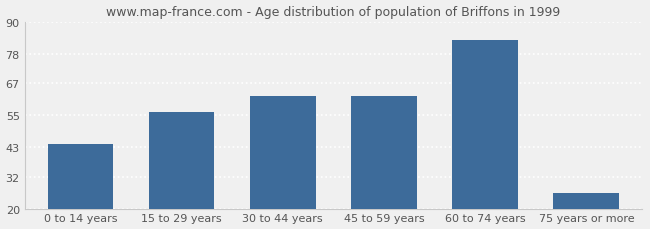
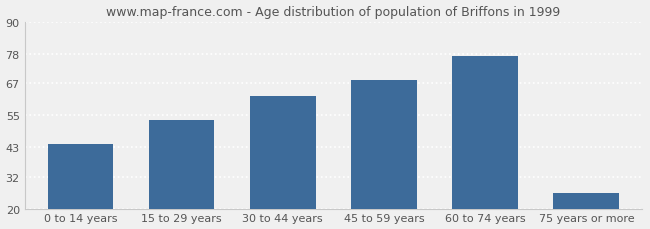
15 to 29 years: 56 -> 53
45 to 59 years: 62 -> 68
60 to 74 years: 83 -> 77
